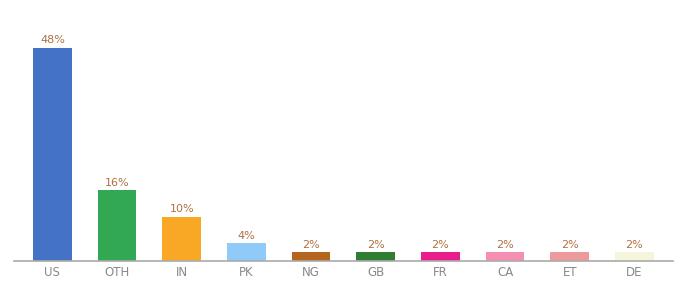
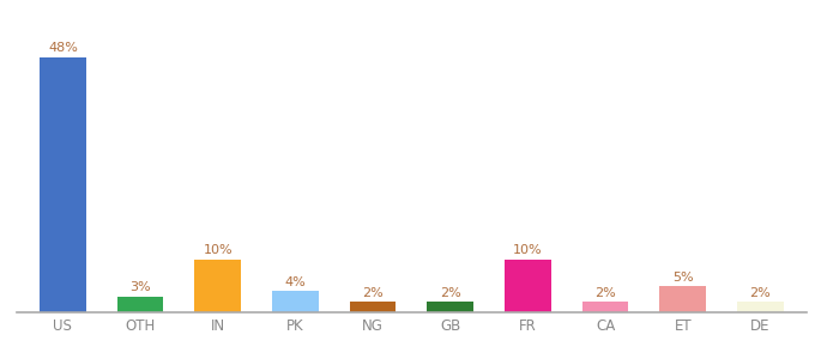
OTH: 16% -> 3%
FR: 2% -> 10%
ET: 2% -> 5%
